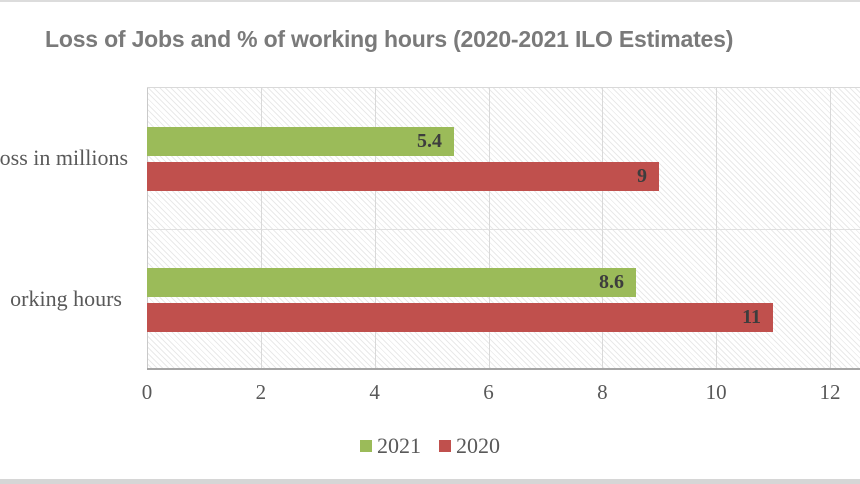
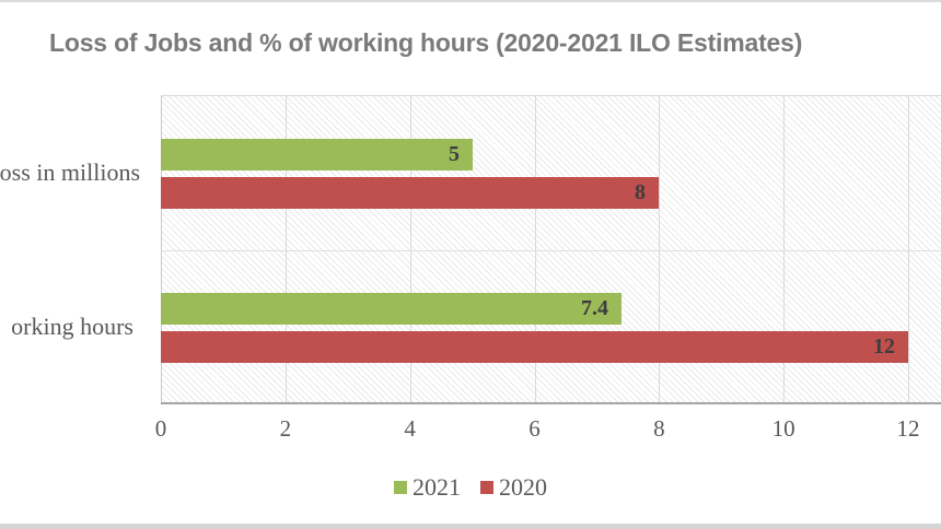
2021/oss in millions: 5.4 -> 5
2020/oss in millions: 9 -> 8
2021/orking hours: 8.6 -> 7.4
2020/orking hours: 11 -> 12
